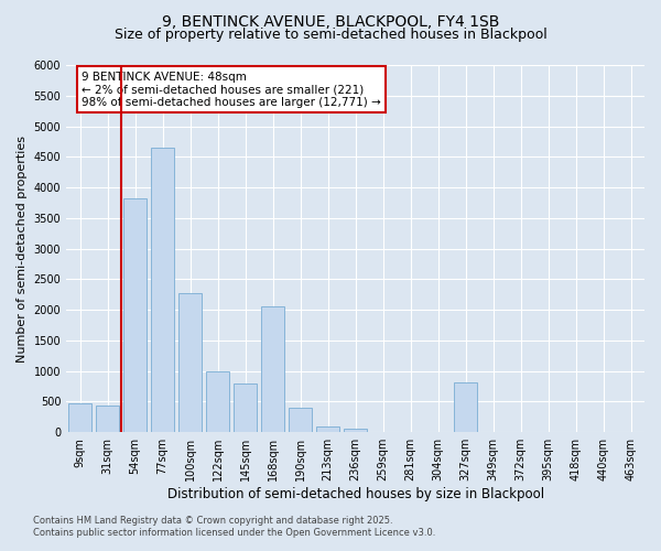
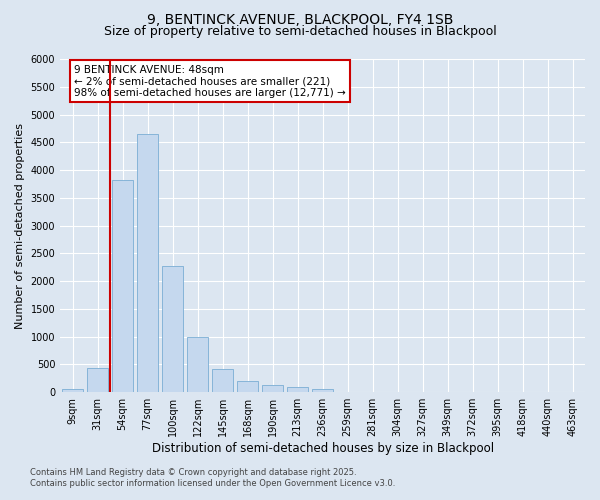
9sqm: 480 -> 50
145sqm: 800 -> 420
168sqm: 2060 -> 200
190sqm: 400 -> 130
327sqm: 820 -> 0
